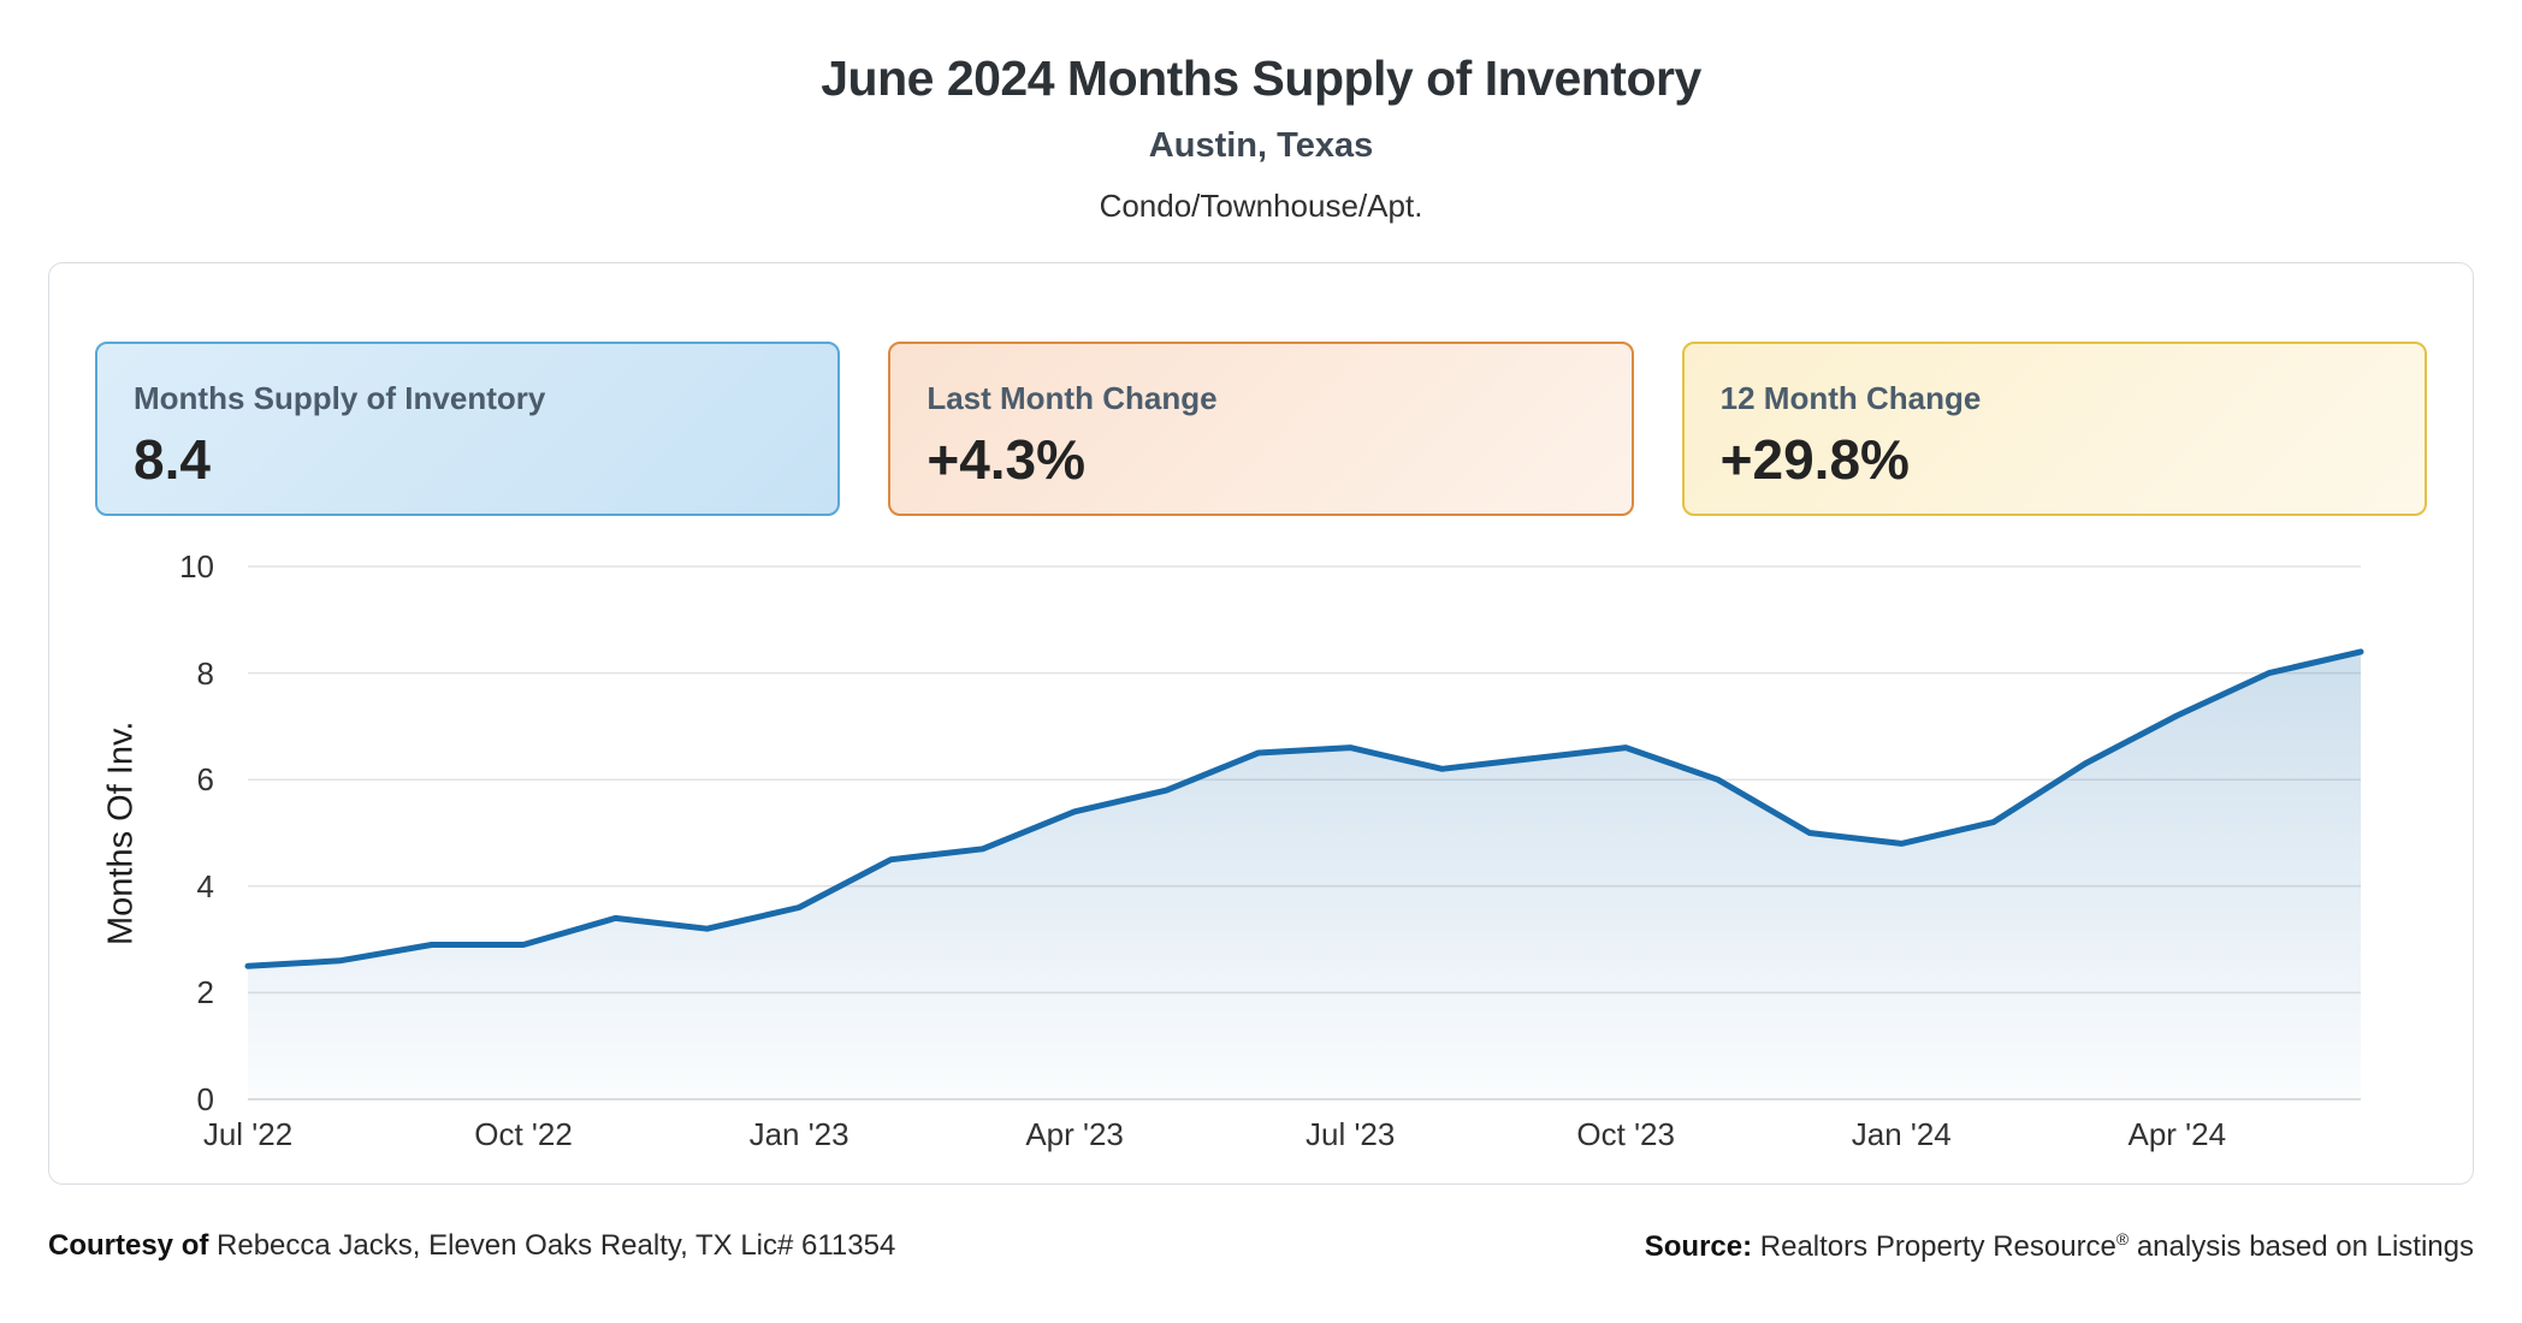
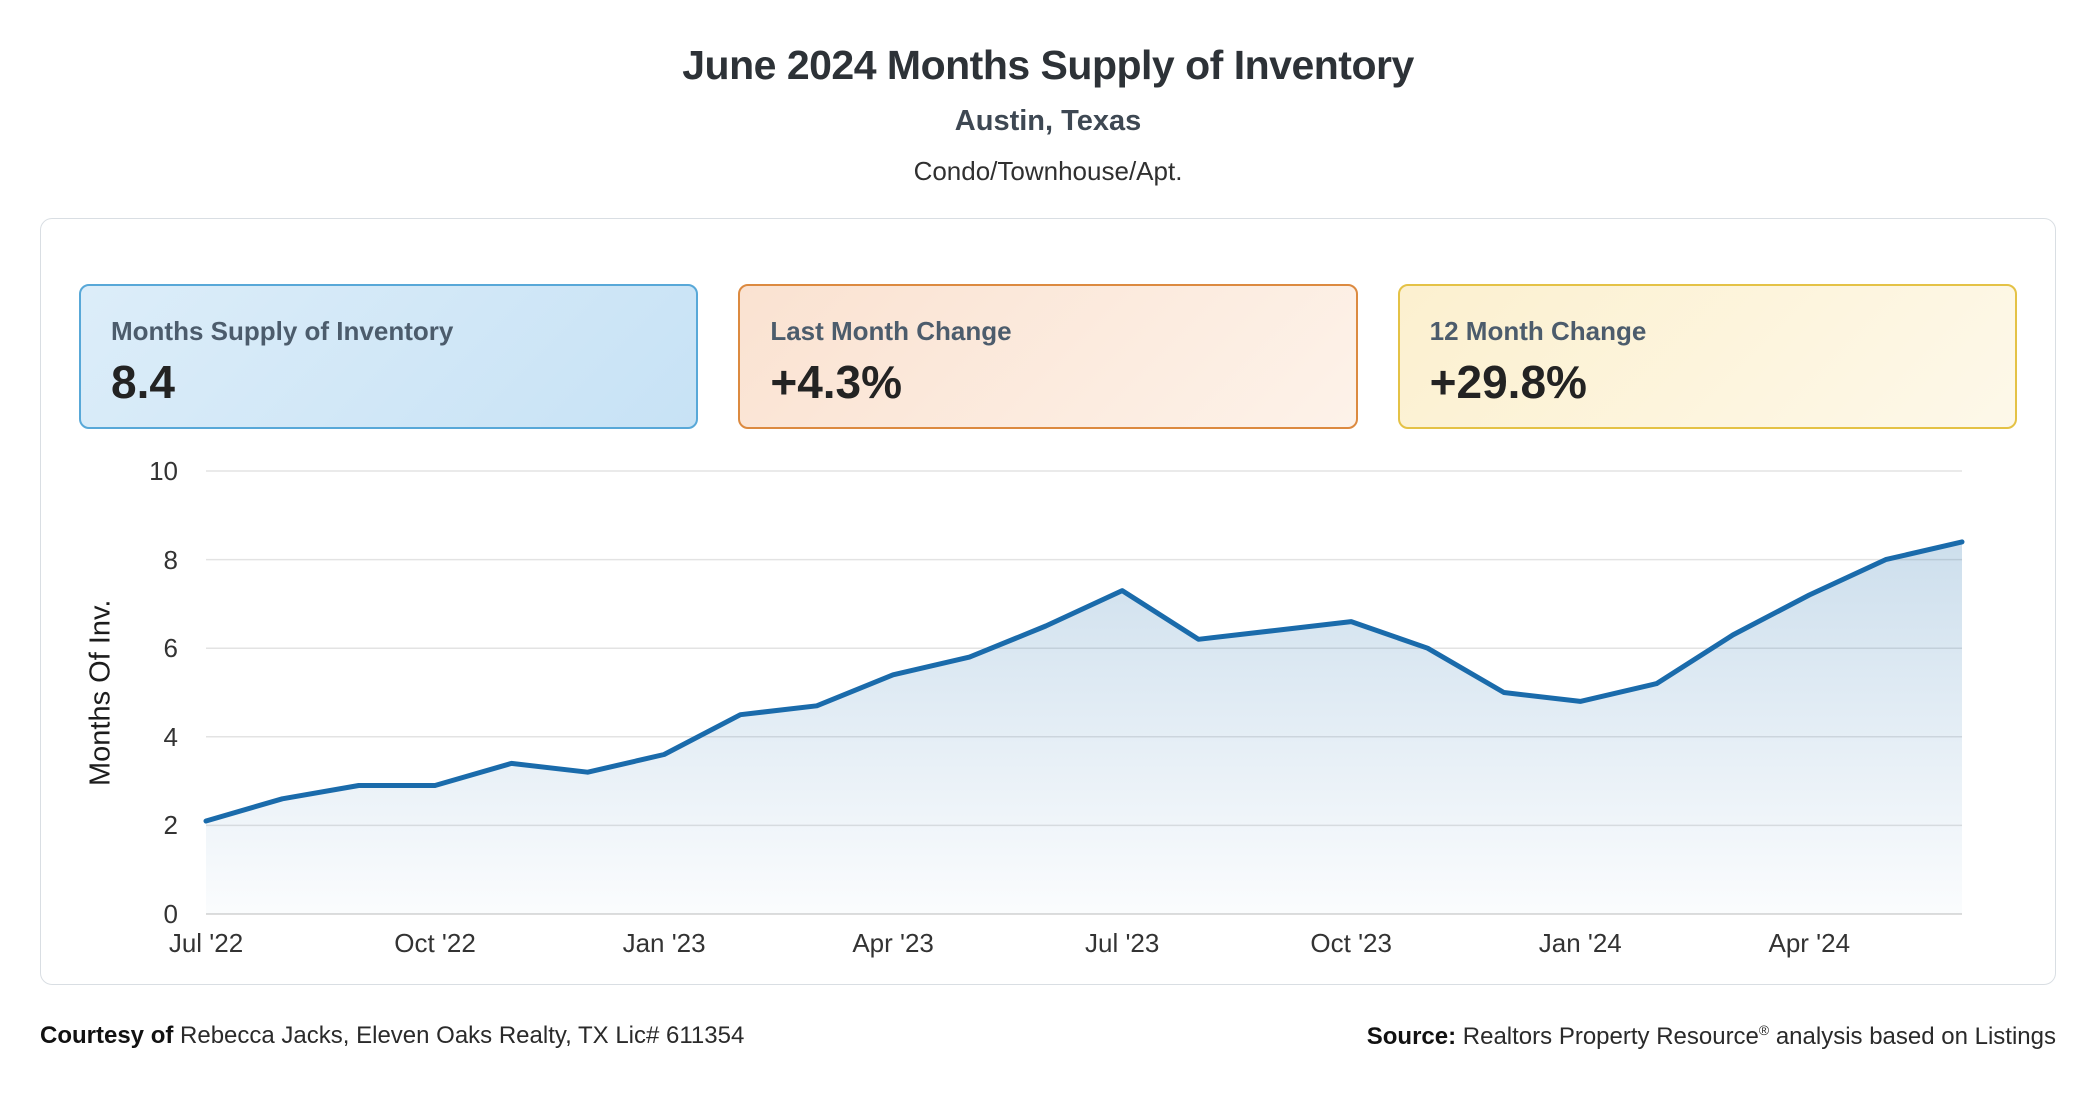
Jul '22: 2.5 -> 2.1
Jul '23: 6.6 -> 7.3
